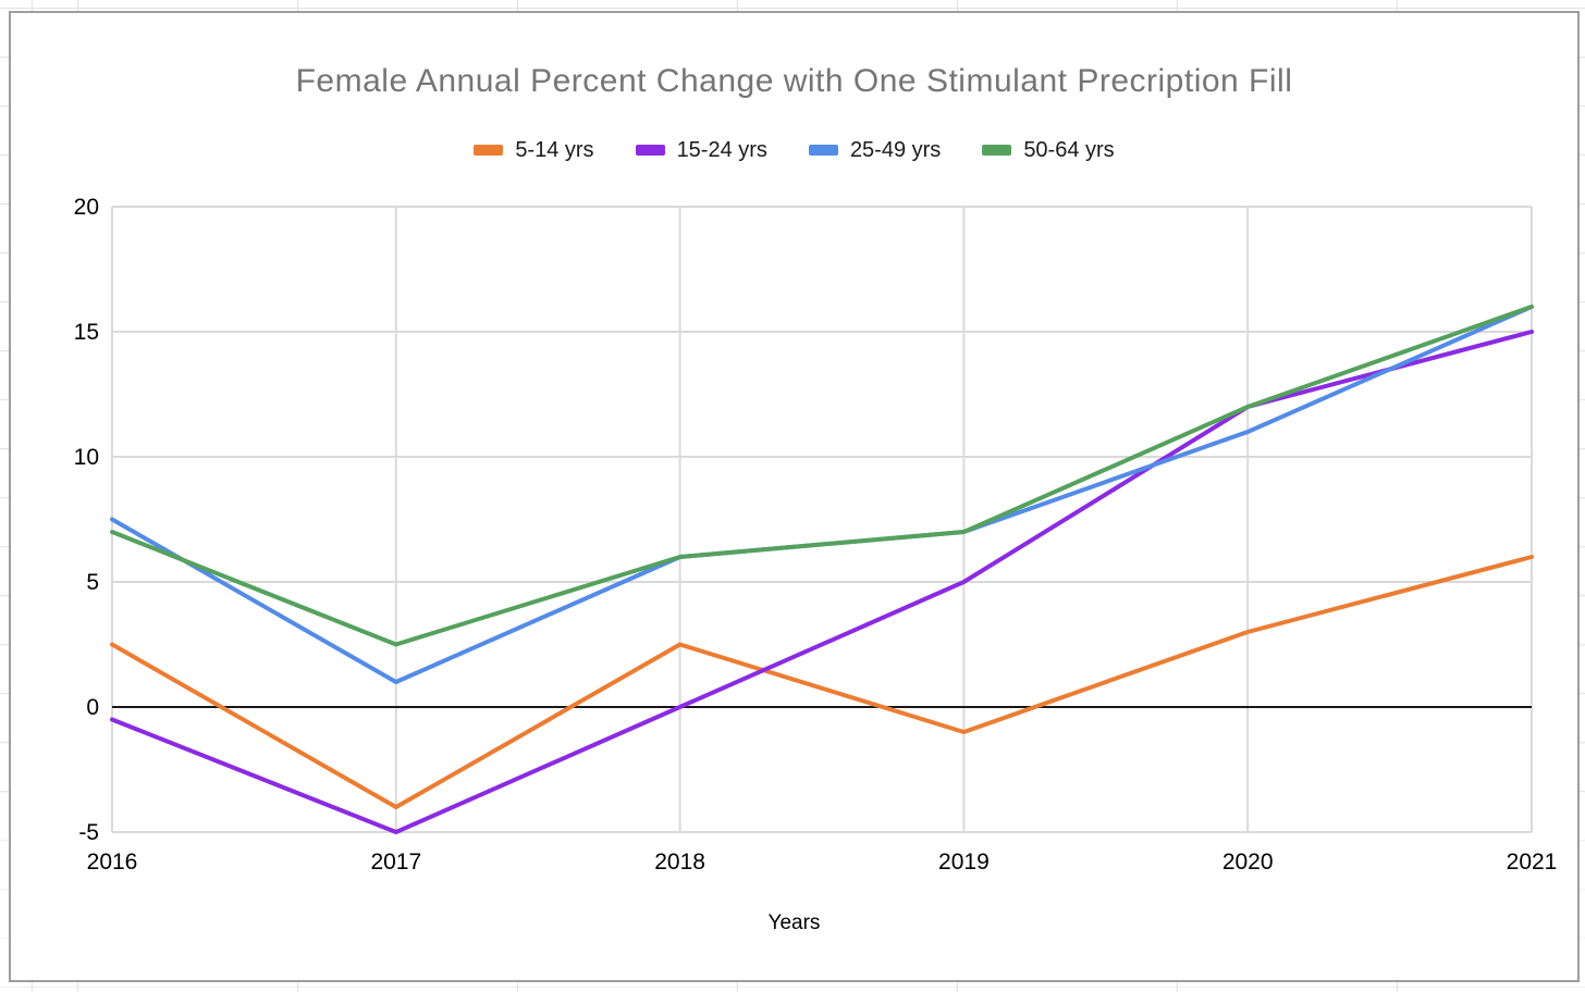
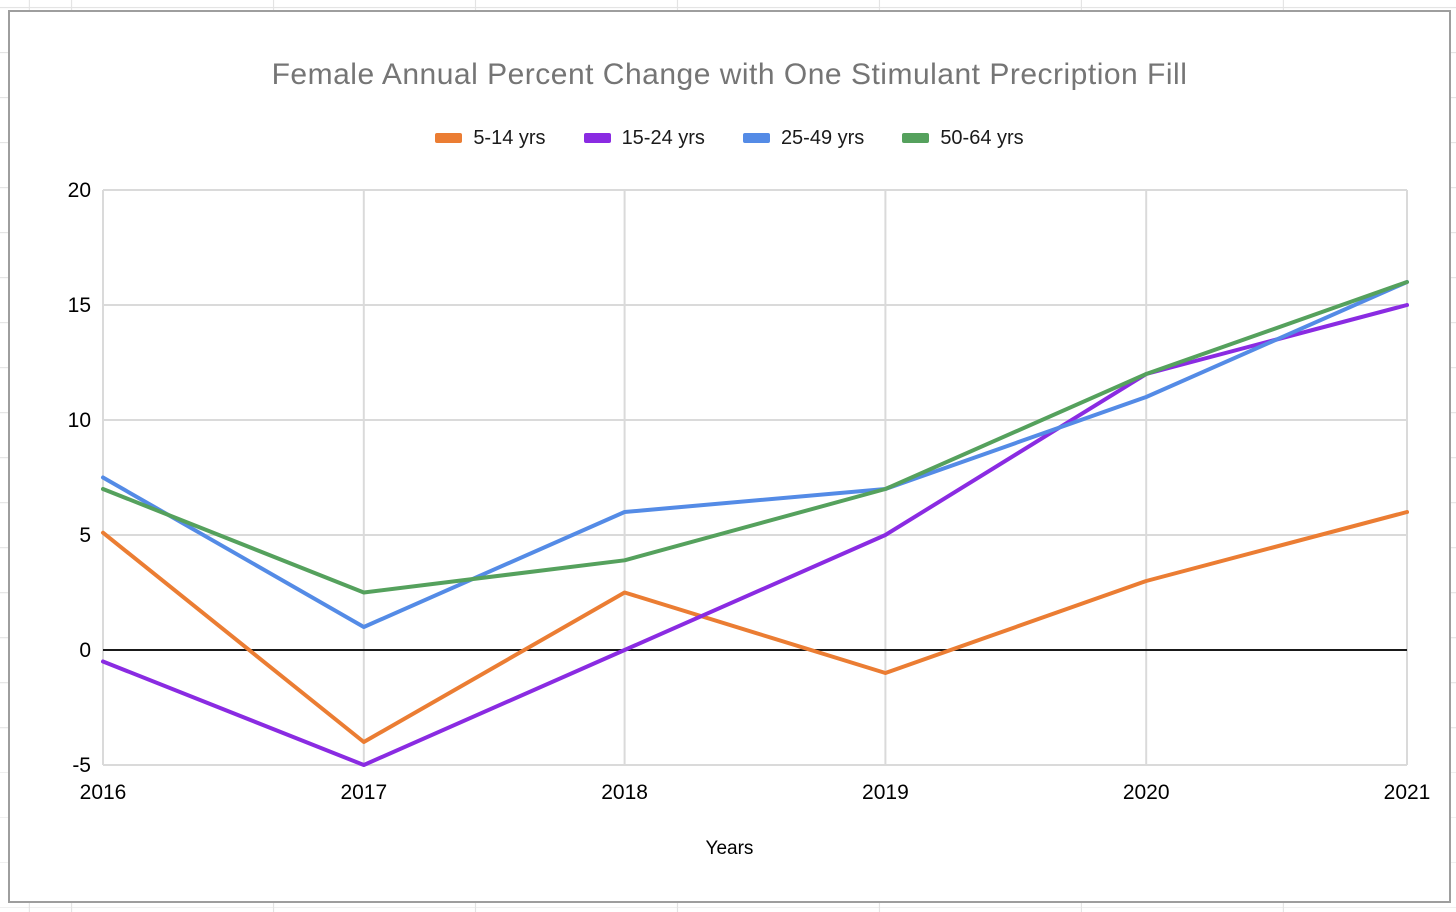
5-14 yrs/2016: 2.5 -> 5.1
50-64 yrs/2018: 6.0 -> 3.9
